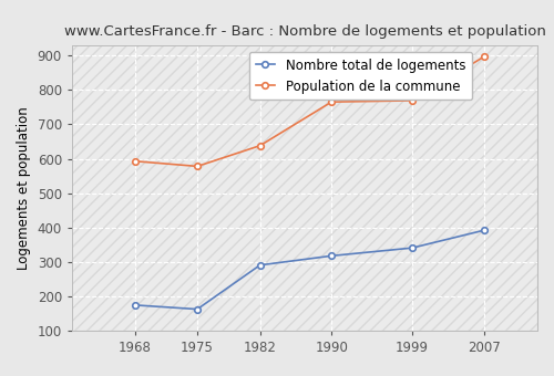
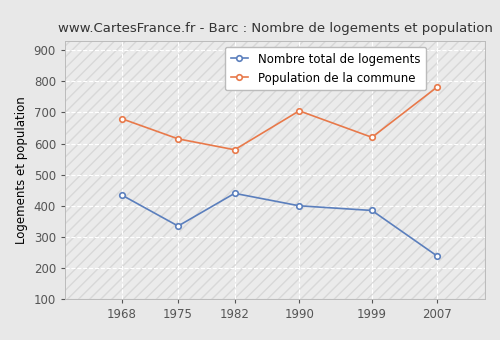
Nombre total de logements/1968: 175 -> 435
Population de la commune/1968: 593 -> 680
Nombre total de logements/1975: 163 -> 335
Population de la commune/1975: 578 -> 615
Nombre total de logements/1982: 291 -> 440
Population de la commune/1982: 638 -> 580
Nombre total de logements/1990: 318 -> 400
Population de la commune/1990: 765 -> 705
Nombre total de logements/1999: 341 -> 385
Population de la commune/1999: 769 -> 620
Nombre total de logements/2007: 392 -> 240
Population de la commune/2007: 896 -> 780
